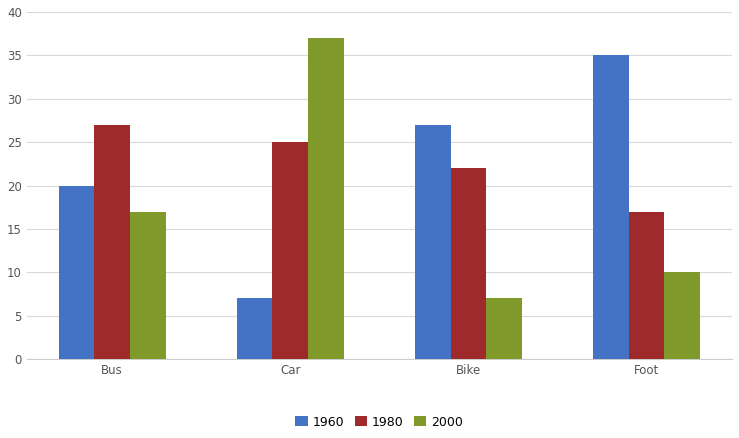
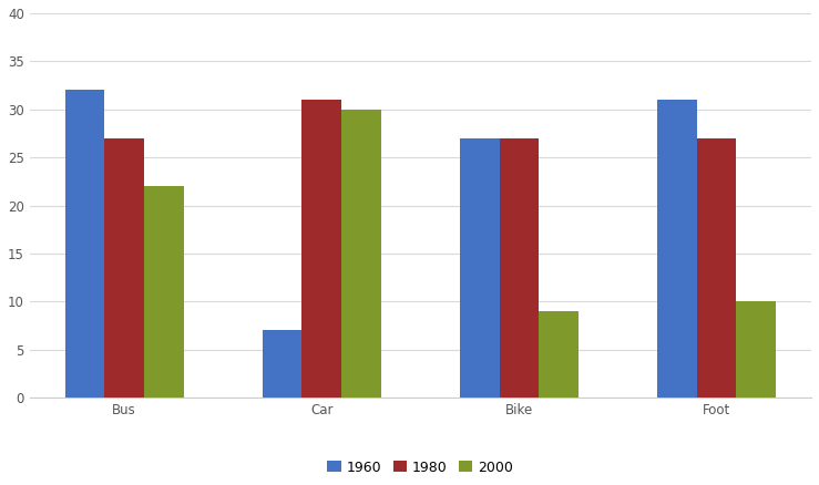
1960/Bus: 20 -> 32
2000/Bus: 17 -> 22
1980/Car: 25 -> 31
2000/Car: 37 -> 30
1980/Bike: 22 -> 27
2000/Bike: 7 -> 9
1960/Foot: 35 -> 31
1980/Foot: 17 -> 27
